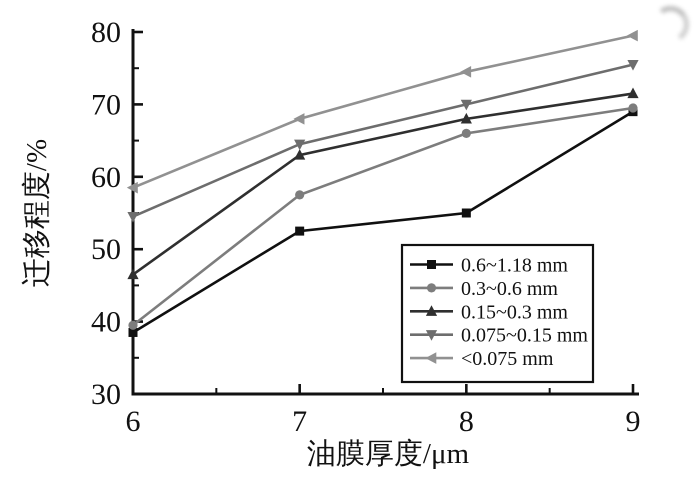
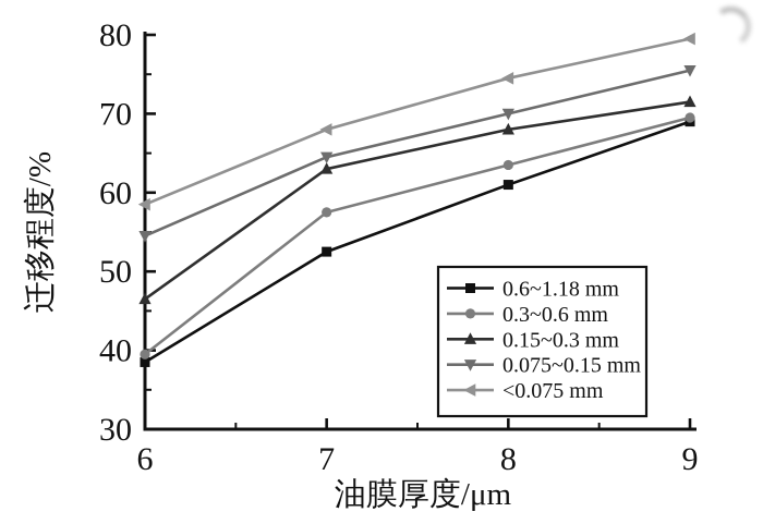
0.6~1.18 mm/8: 55 -> 61
0.3~0.6 mm/8: 66 -> 64
